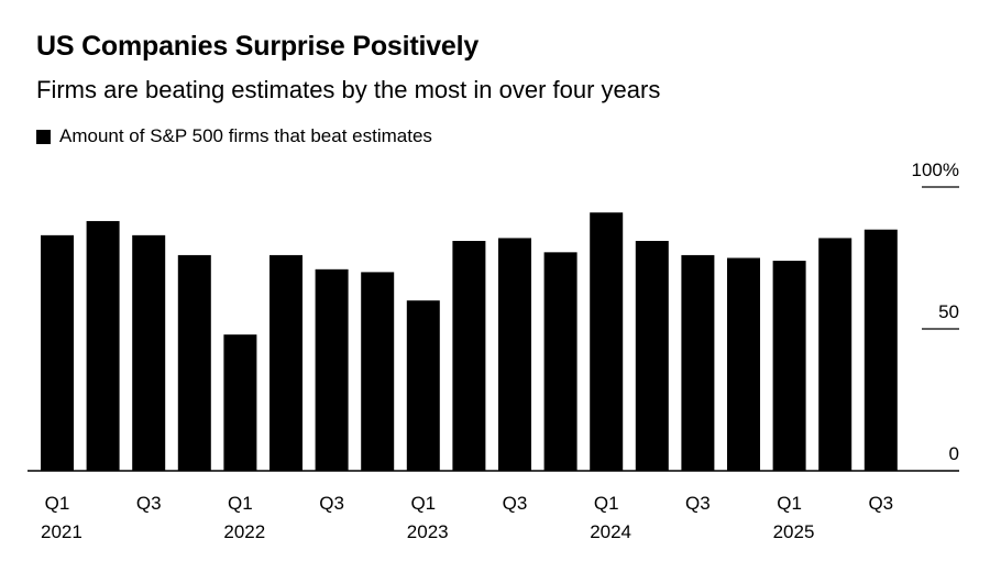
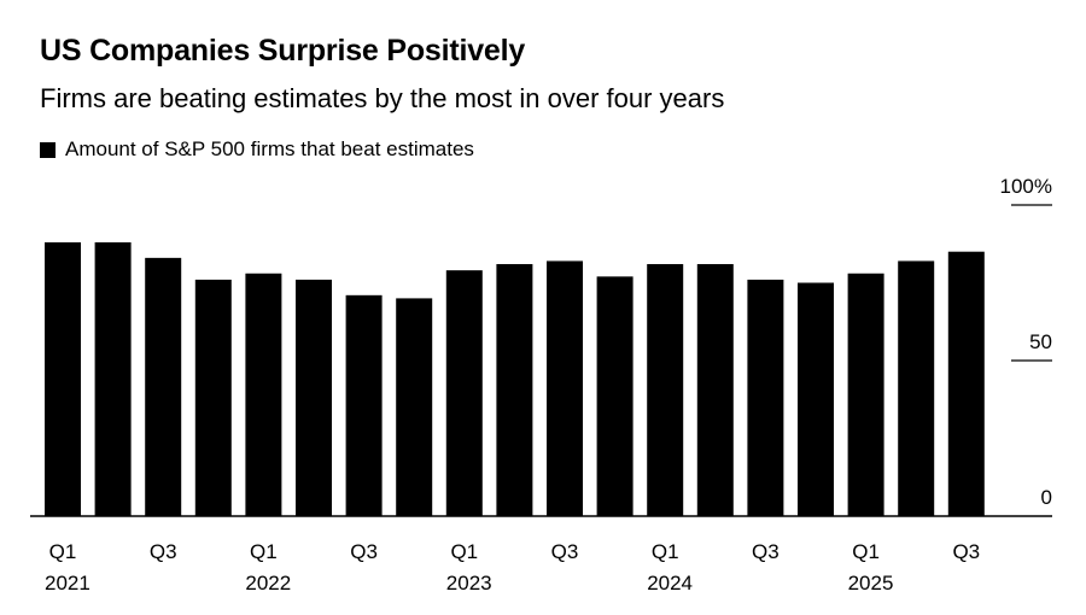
Q1 2021: 83% -> 88%
Q1 2022: 48% -> 78%
Q1 2023: 60% -> 79%
Q1 2024: 91% -> 81%
Q1 2025: 74% -> 78%
